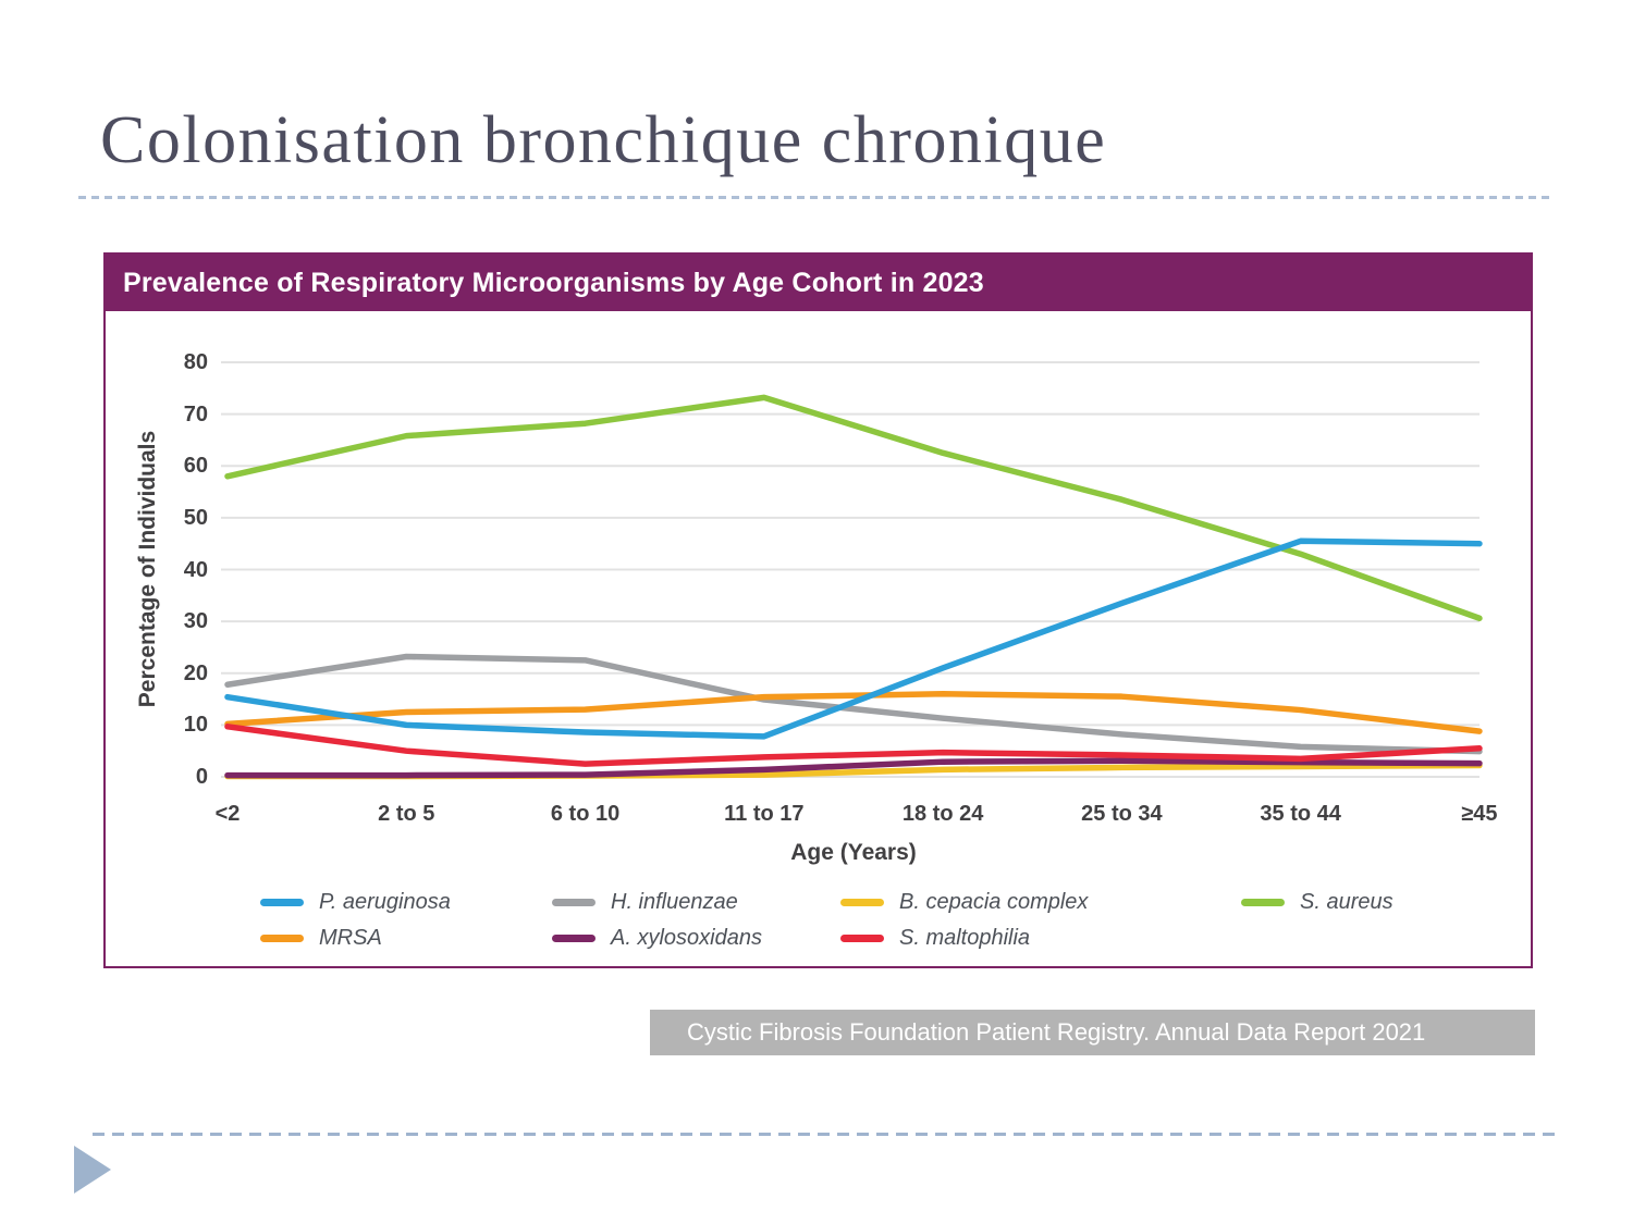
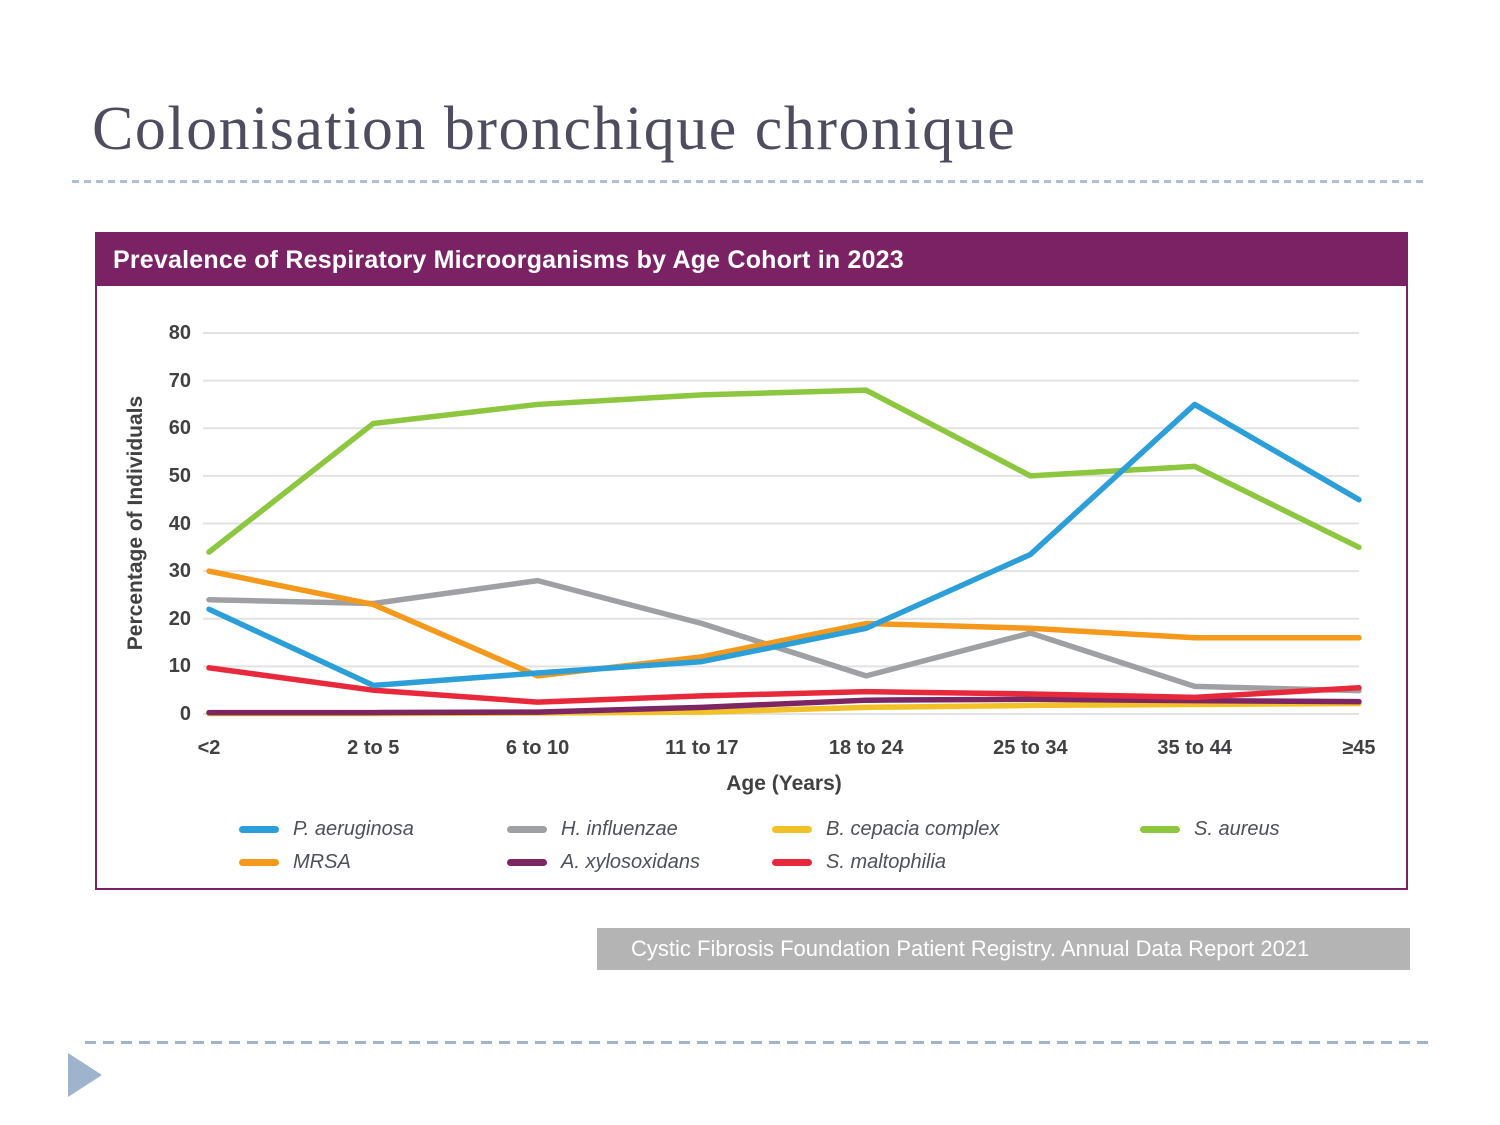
P. aeruginosa/<2: 15 -> 22
H. influenzae/<2: 18 -> 24
S. aureus/<2: 58 -> 34
MRSA/<2: 10 -> 30
P. aeruginosa/2 to 5: 10 -> 6
S. aureus/2 to 5: 66 -> 61
MRSA/2 to 5: 12 -> 23
H. influenzae/6 to 10: 22 -> 28
S. aureus/6 to 10: 68 -> 65
MRSA/6 to 10: 13 -> 8
P. aeruginosa/11 to 17: 8 -> 11
H. influenzae/11 to 17: 15 -> 19
S. aureus/11 to 17: 73 -> 67
MRSA/11 to 17: 15 -> 12
P. aeruginosa/18 to 24: 21 -> 18
H. influenzae/18 to 24: 11 -> 8
S. aureus/18 to 24: 62 -> 68
MRSA/18 to 24: 16 -> 19
H. influenzae/25 to 34: 8 -> 17
S. aureus/25 to 34: 54 -> 50
MRSA/25 to 34: 16 -> 18
P. aeruginosa/35 to 44: 46 -> 65
S. aureus/35 to 44: 43 -> 52
MRSA/35 to 44: 13 -> 16
S. aureus/≥45: 31 -> 35
MRSA/≥45: 9 -> 16
